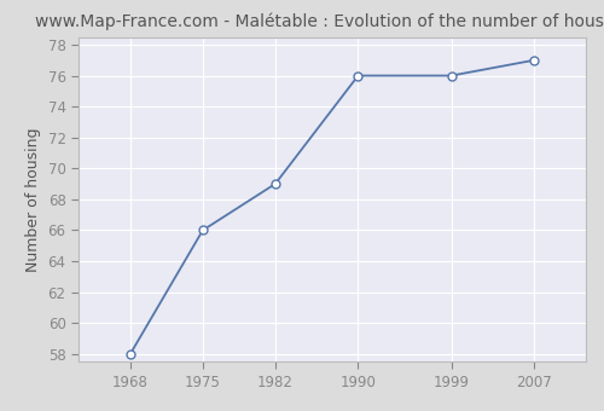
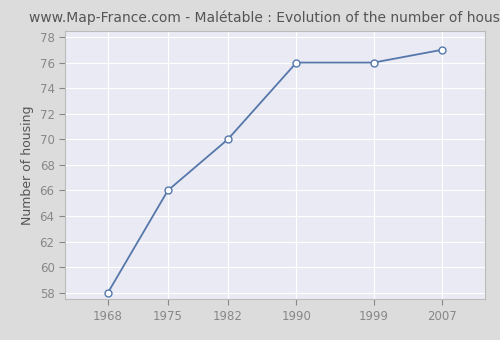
1982: 69 -> 70
